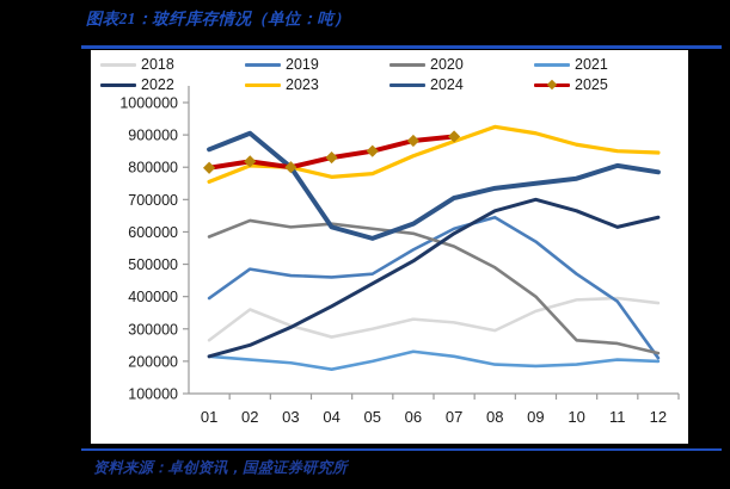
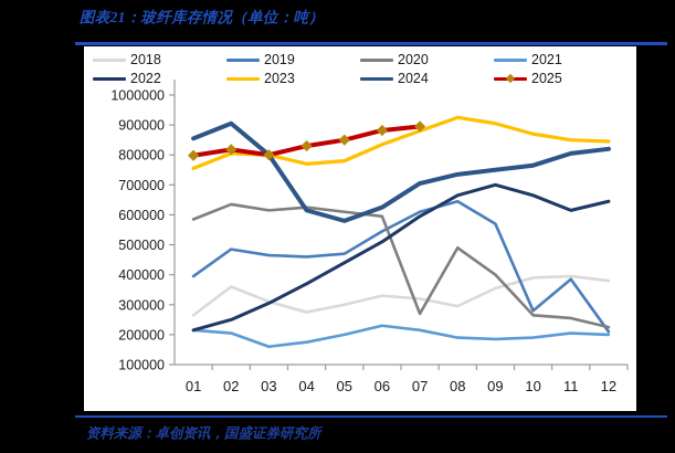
2021/03: 200000 -> 160000
2020/07: 560000 -> 270000
2019/10: 470000 -> 280000
2024/12: 780000 -> 820000
